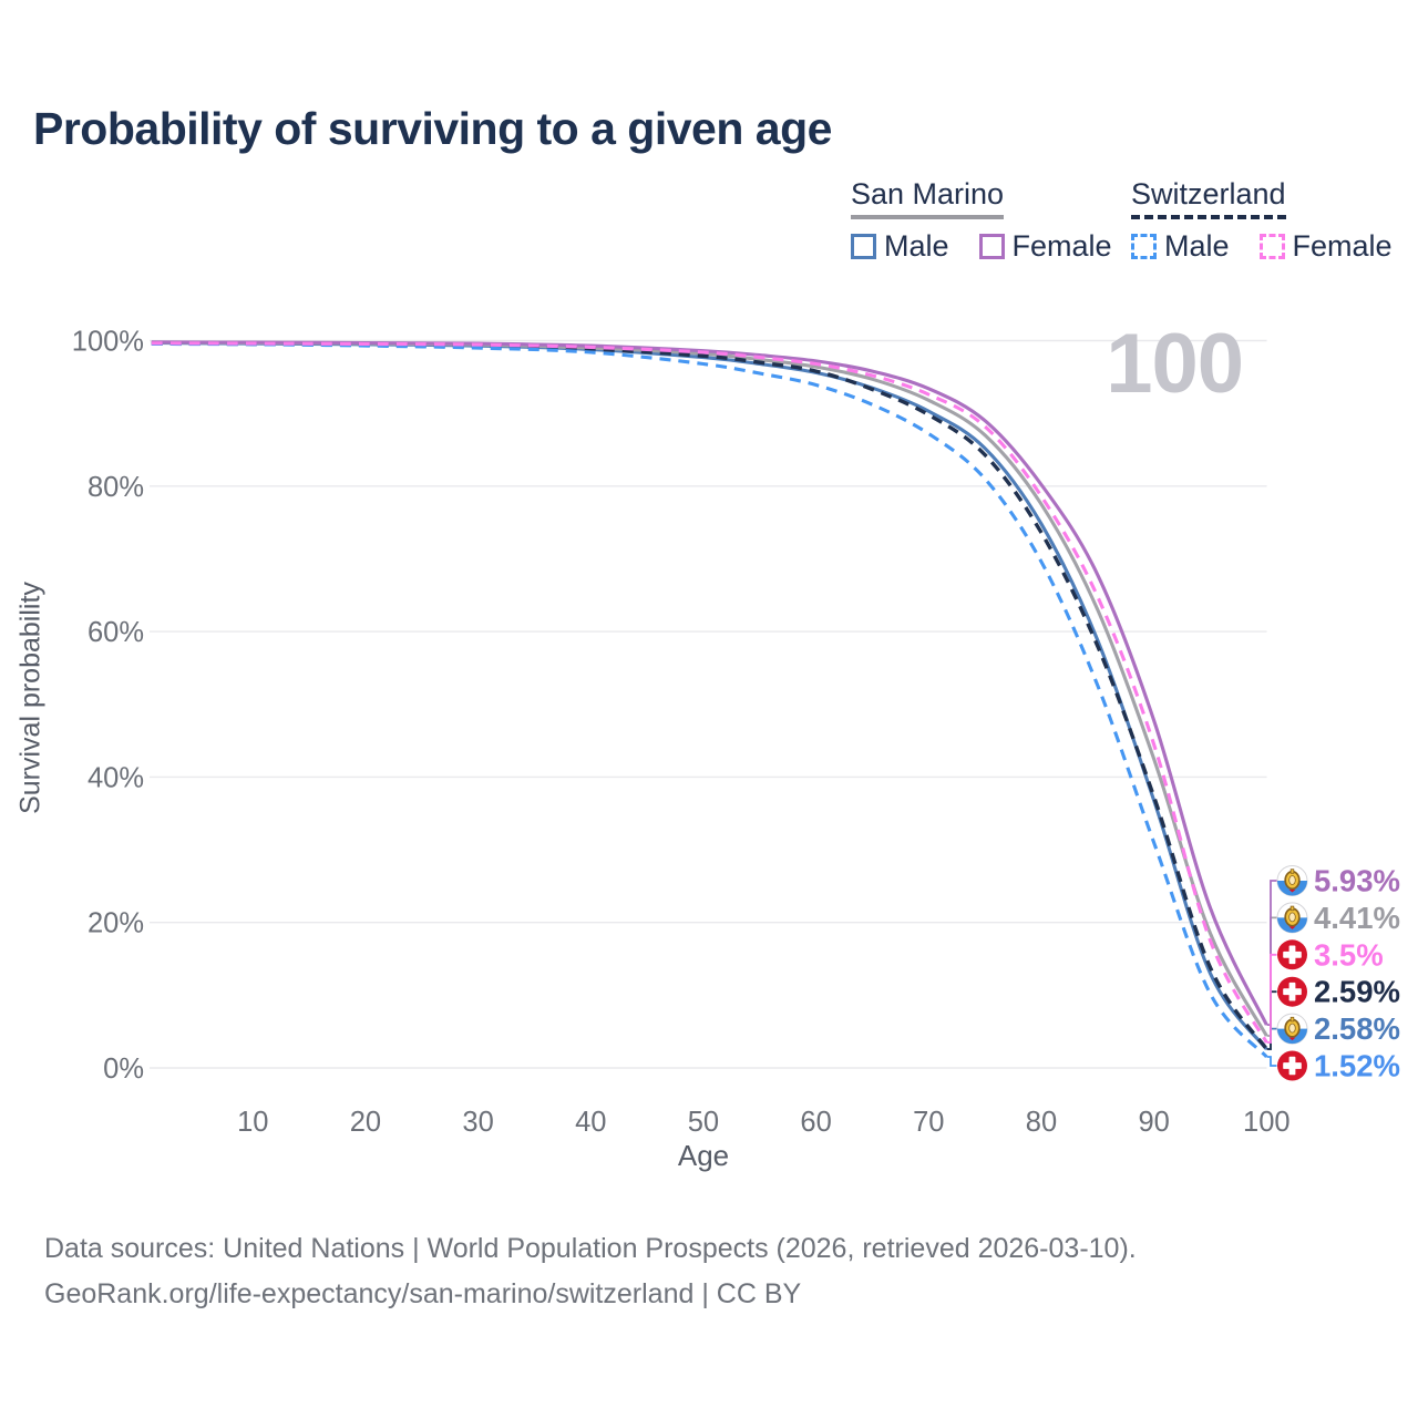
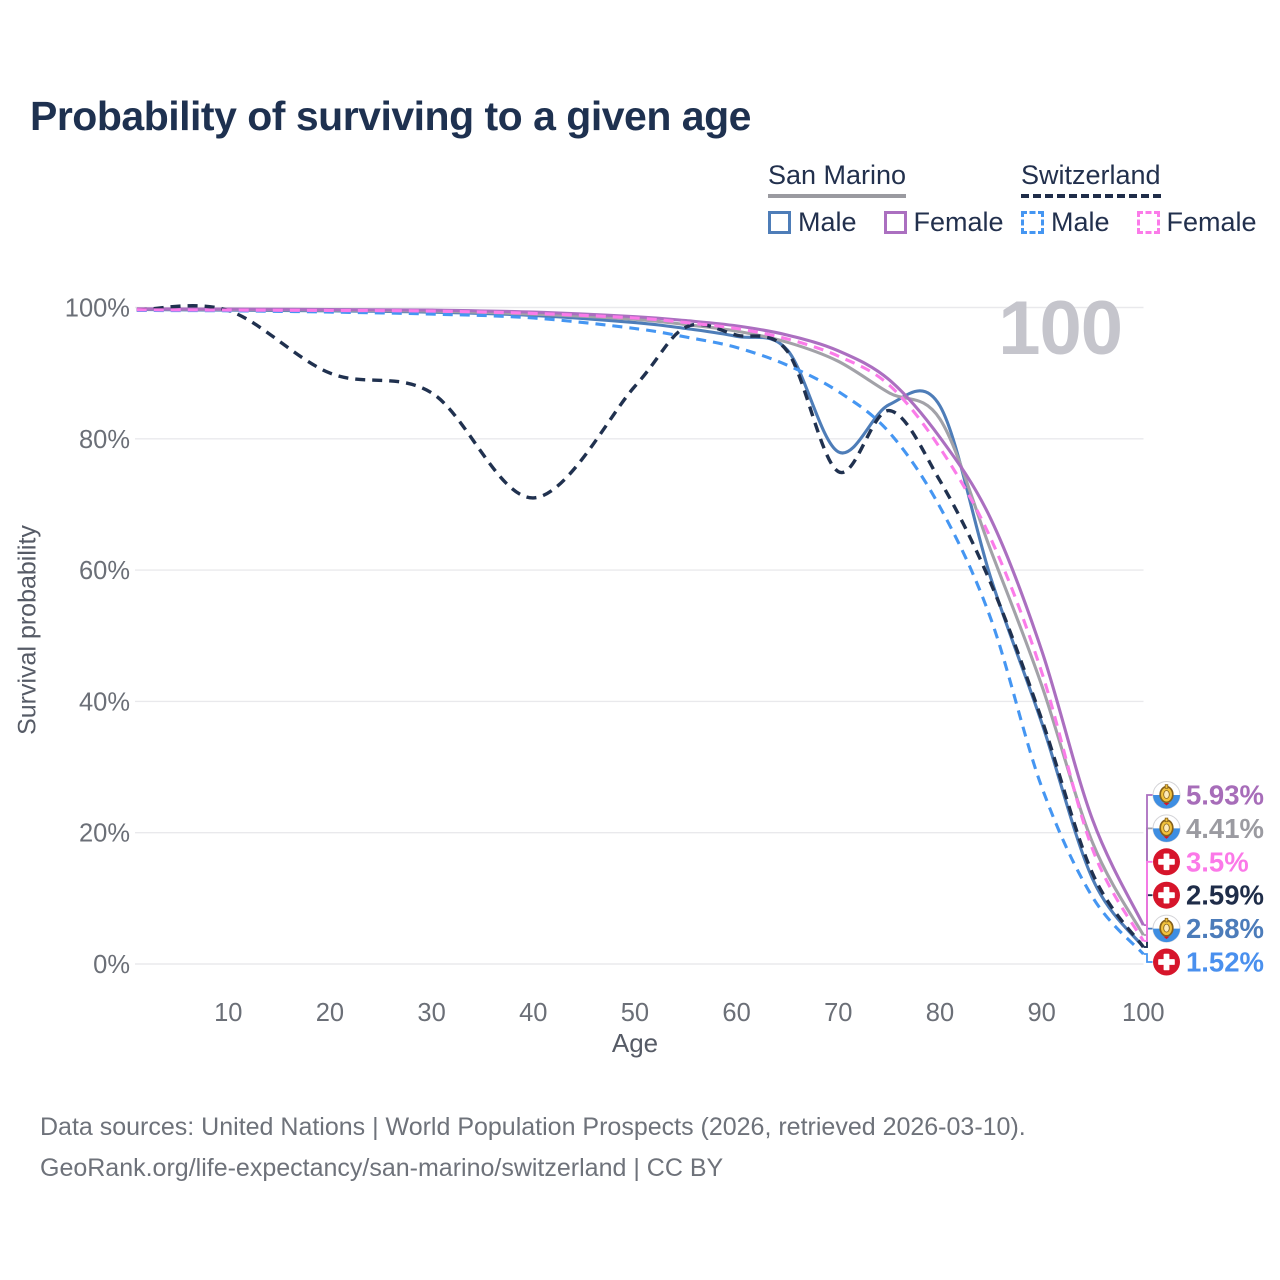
Switzerland/20: 99% -> 90%
Switzerland/30: 99% -> 87%
Switzerland/40: 99% -> 71%
Switzerland/50: 98% -> 88%
San Marino Male/70: 90% -> 78%
Switzerland/70: 90% -> 75%
San Marino Male/80: 75% -> 85%
San Marino/80: 78% -> 83%
Switzerland Male/90: 31% -> 27%
